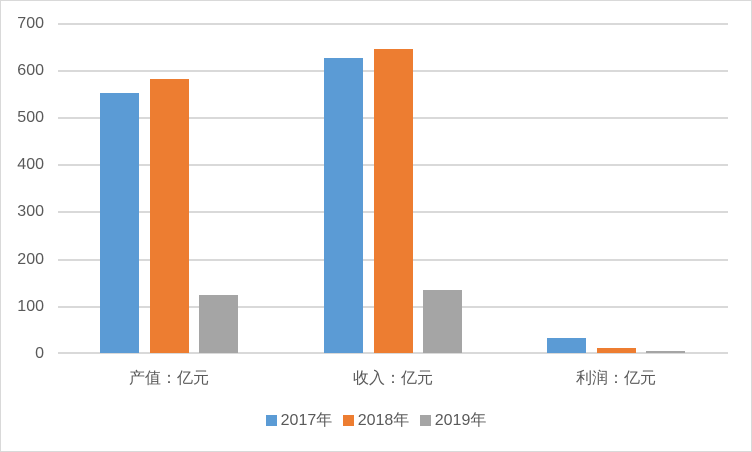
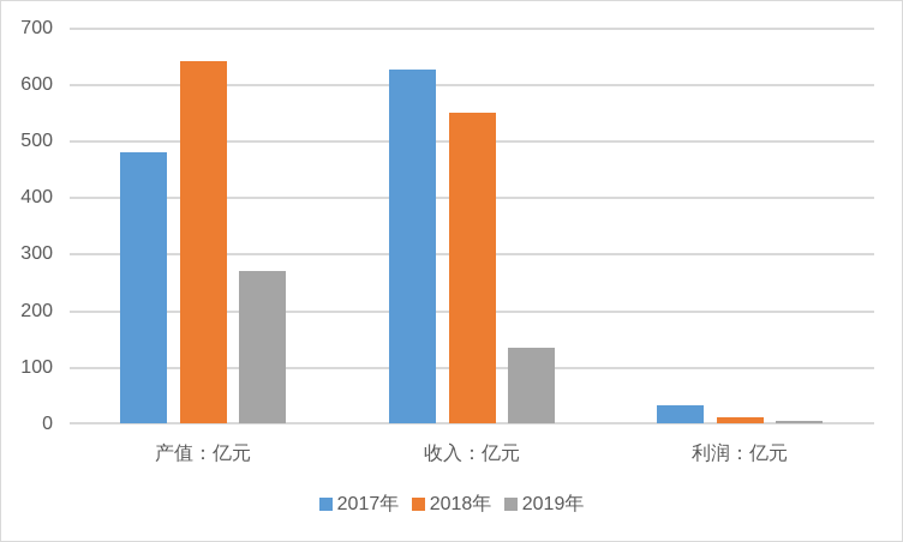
2017年/产值：亿元: 550 -> 480
2018年/产值：亿元: 580 -> 640
2019年/产值：亿元: 120 -> 270
2018年/收入：亿元: 640 -> 550
